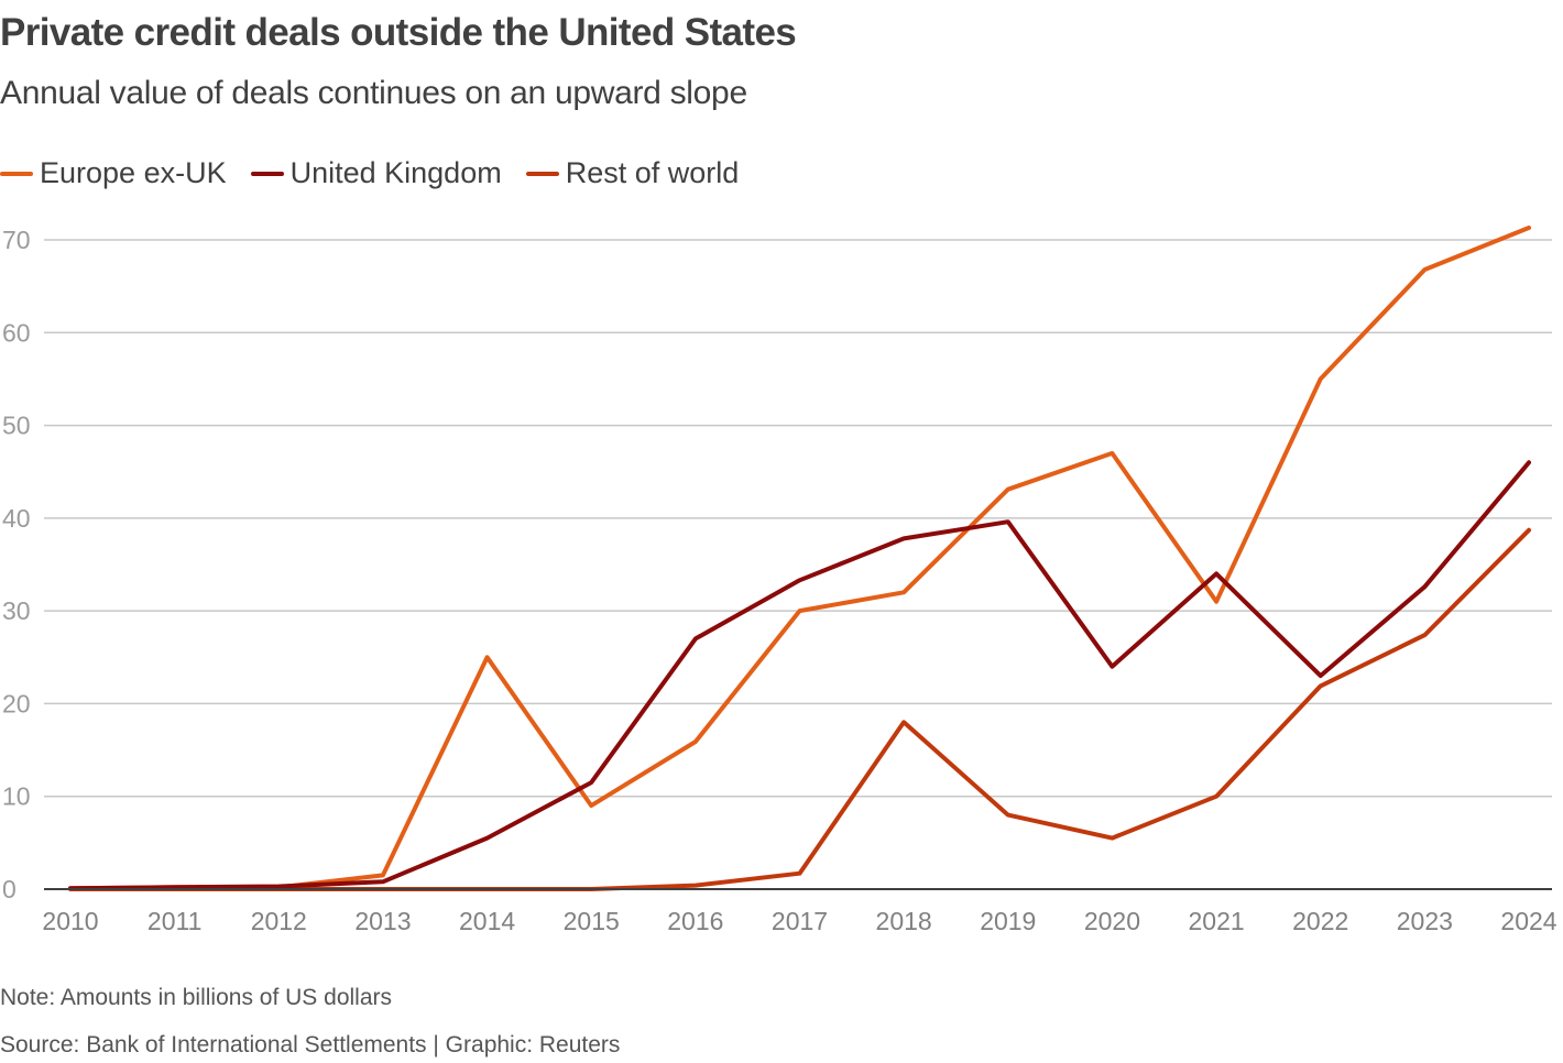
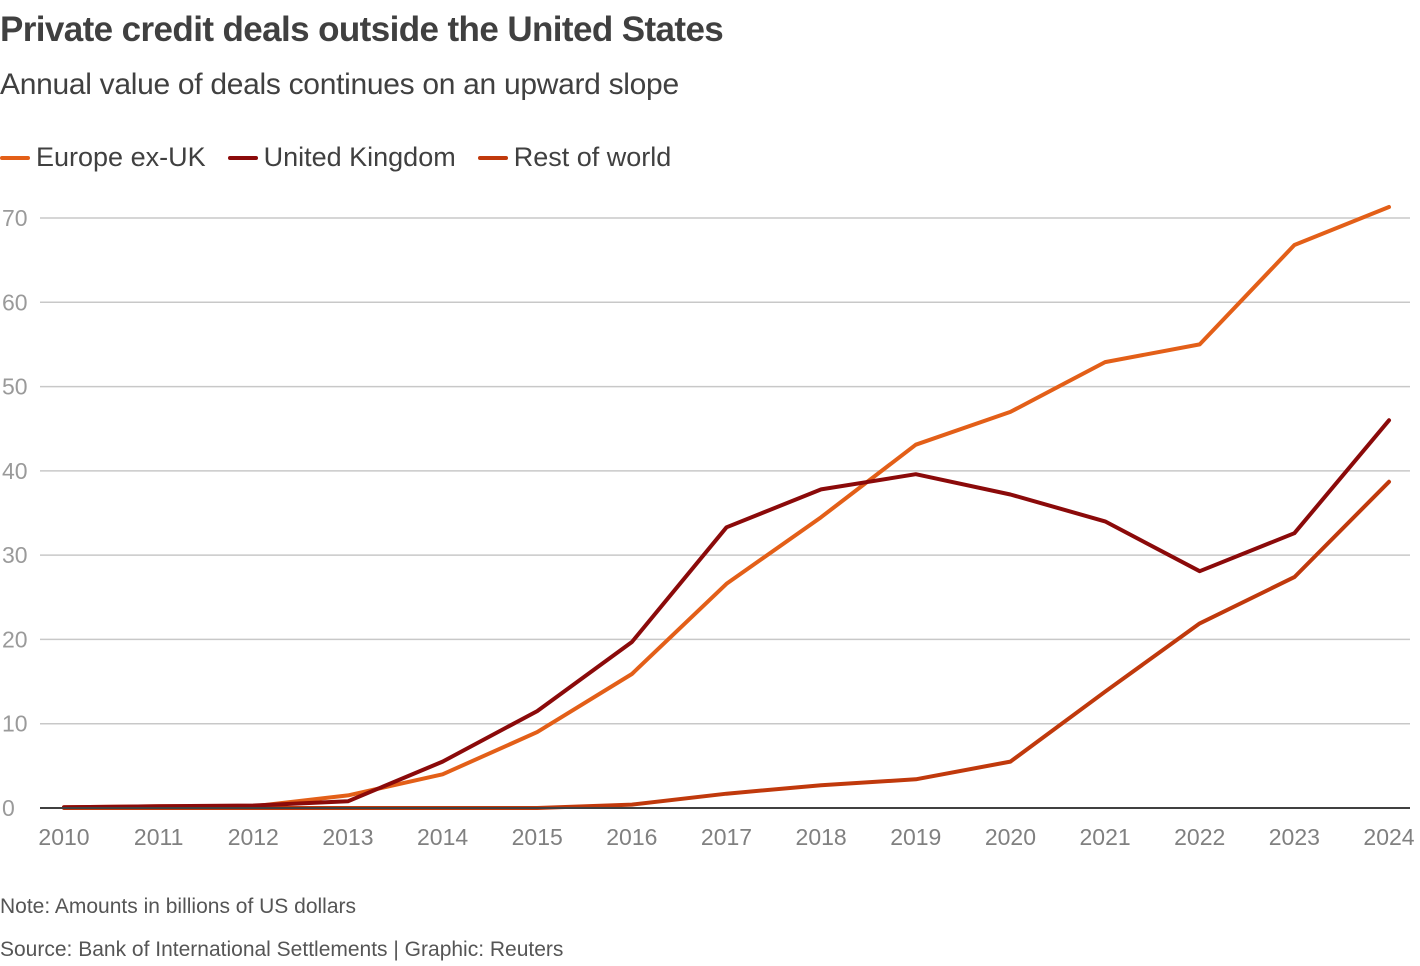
Europe ex-UK/2014: 25 -> 4
United Kingdom/2016: 27 -> 20
Europe ex-UK/2017: 30 -> 27
Europe ex-UK/2018: 32 -> 34
Rest of world/2018: 18 -> 3
Rest of world/2019: 8 -> 3
United Kingdom/2020: 24 -> 37
Europe ex-UK/2021: 31 -> 53
Rest of world/2021: 10 -> 14
United Kingdom/2022: 23 -> 28
